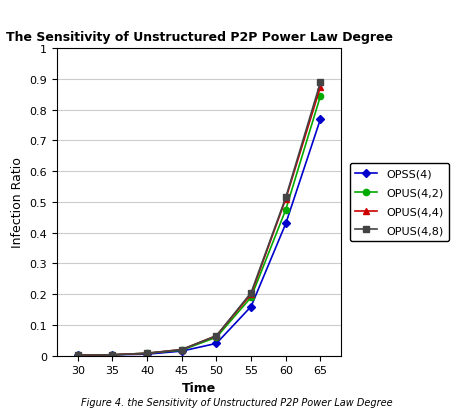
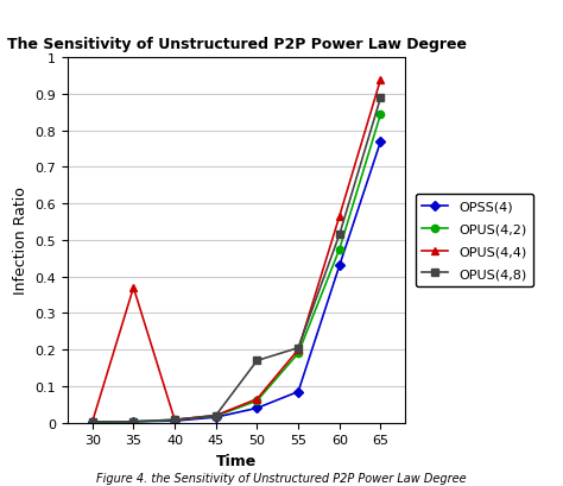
OPUS(4,4)/35: 0.003 -> 0.370
OPUS(4,8)/50: 0.065 -> 0.170
OPSS(4)/55: 0.160 -> 0.085
OPUS(4,4)/60: 0.510 -> 0.565
OPUS(4,4)/65: 0.875 -> 0.940
